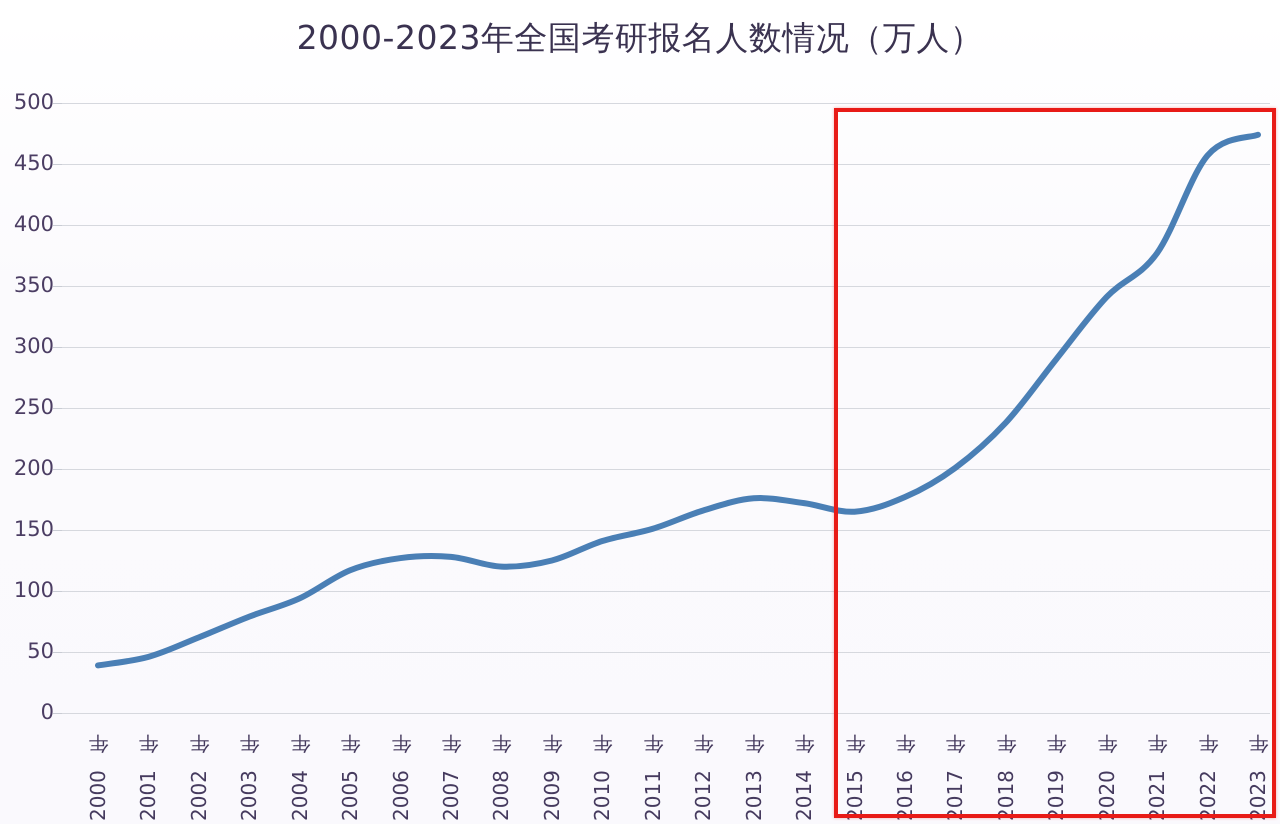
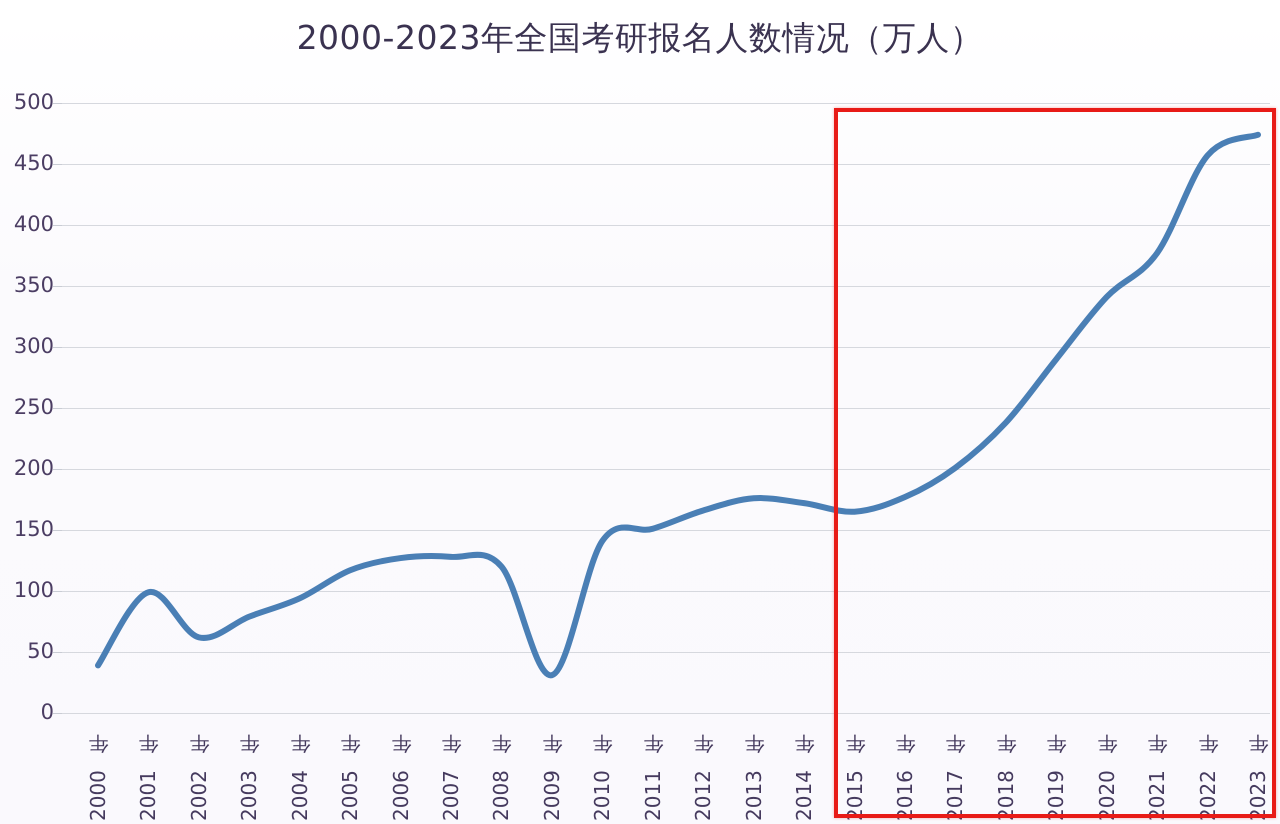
2001年: 46 -> 99
2009年: 125 -> 31
